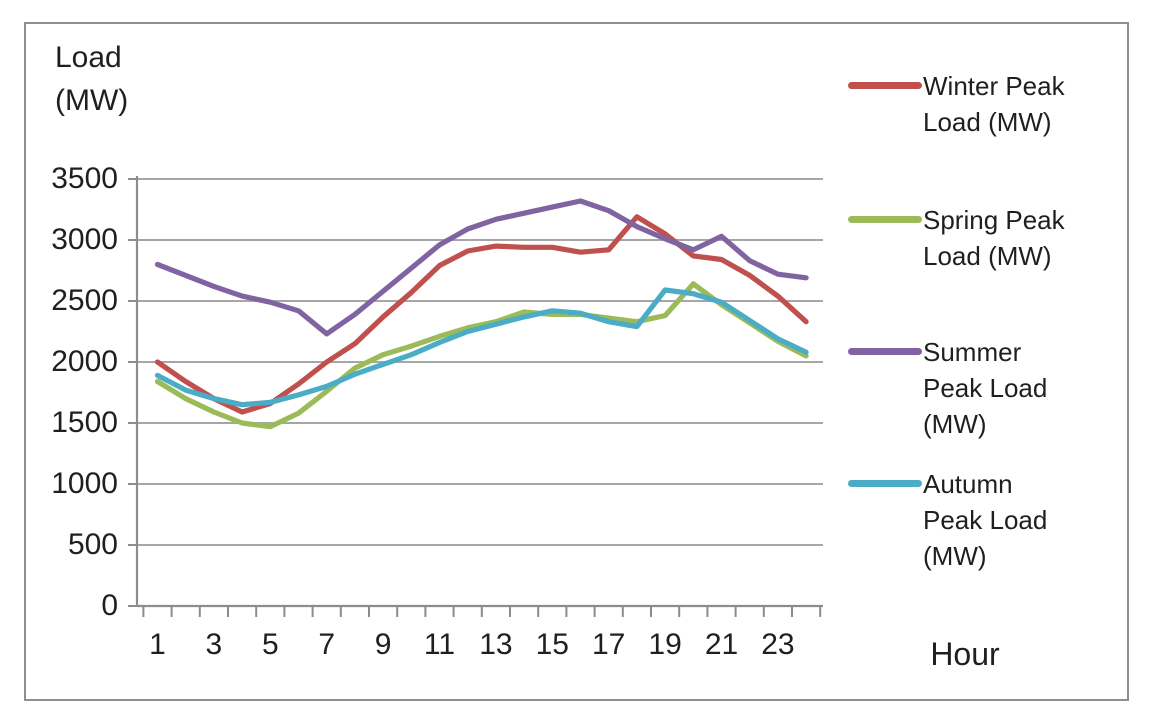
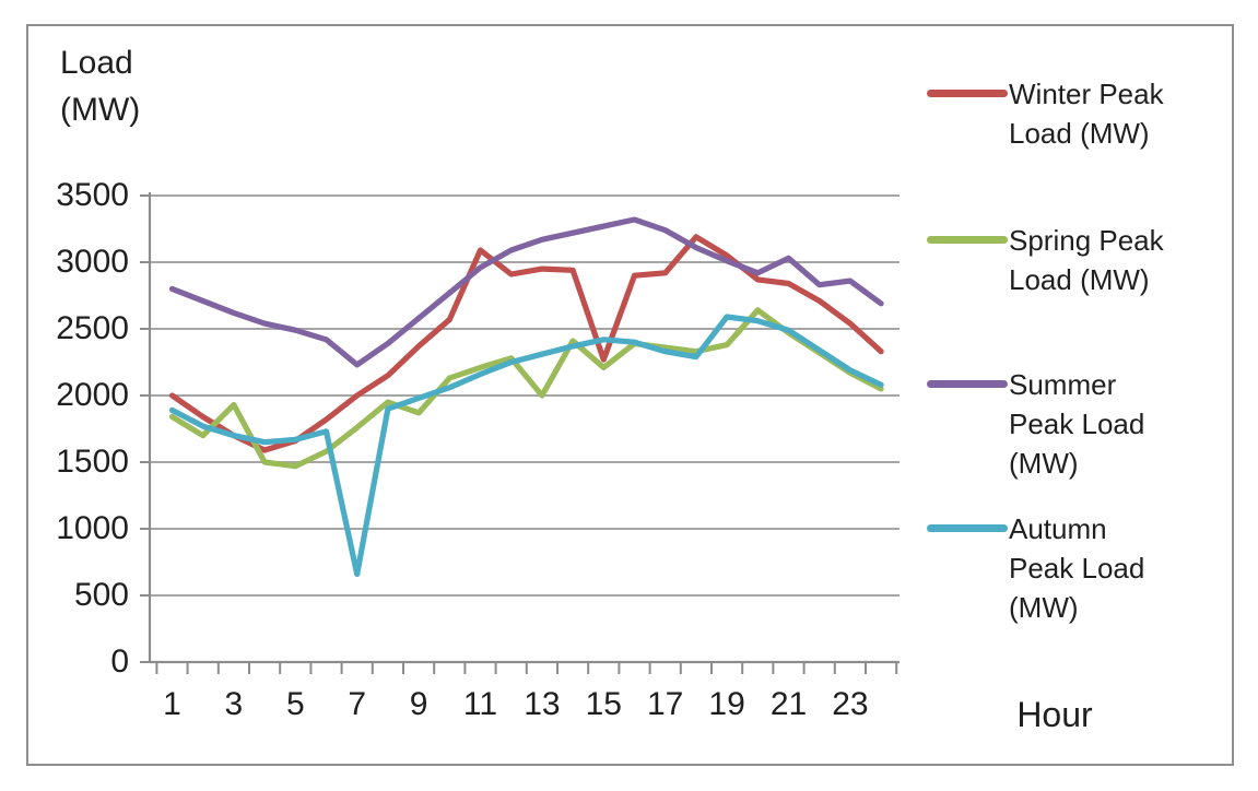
Spring Peak Load (MW)/3: 1590 -> 1930
Autumn Peak Load (MW)/7: 1800 -> 660
Spring Peak Load (MW)/9: 2060 -> 1870
Winter Peak Load (MW)/11: 2790 -> 3090
Spring Peak Load (MW)/13: 2330 -> 2000
Winter Peak Load (MW)/15: 2940 -> 2270
Spring Peak Load (MW)/15: 2390 -> 2210
Summer Peak Load (MW)/23: 2720 -> 2860
